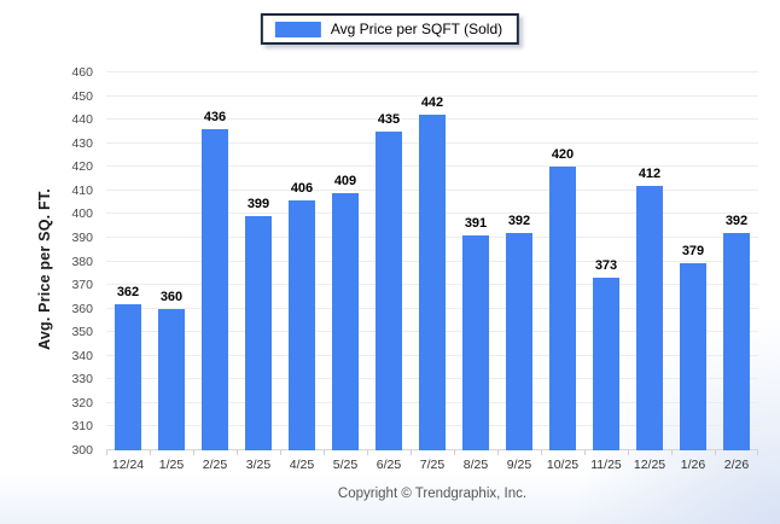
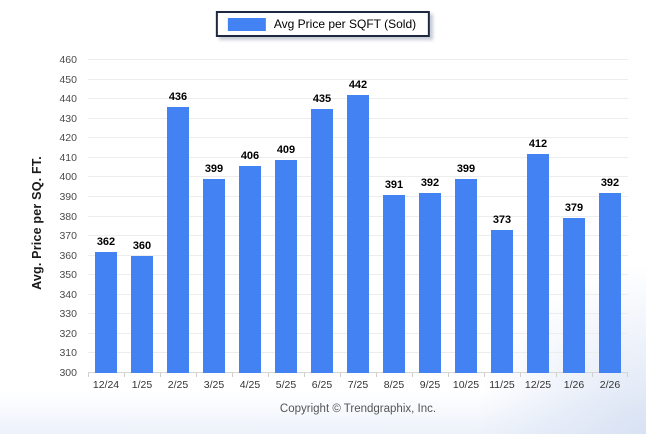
10/25: 420 -> 399
